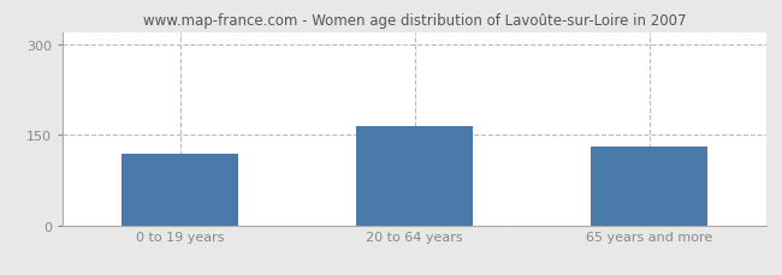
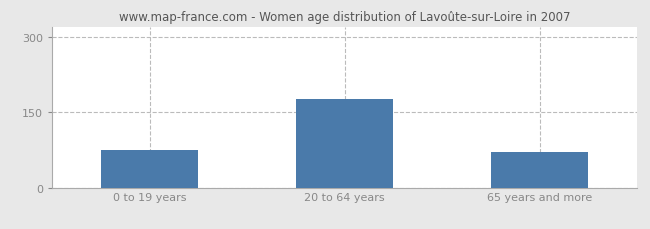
0 to 19 years: 118 -> 74
20 to 64 years: 164 -> 176
65 years and more: 130 -> 70
